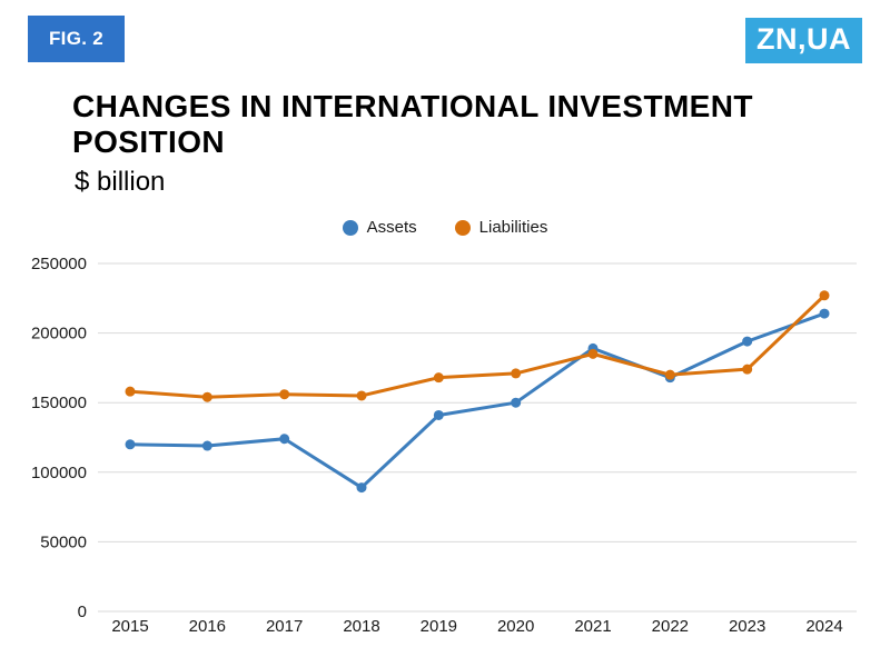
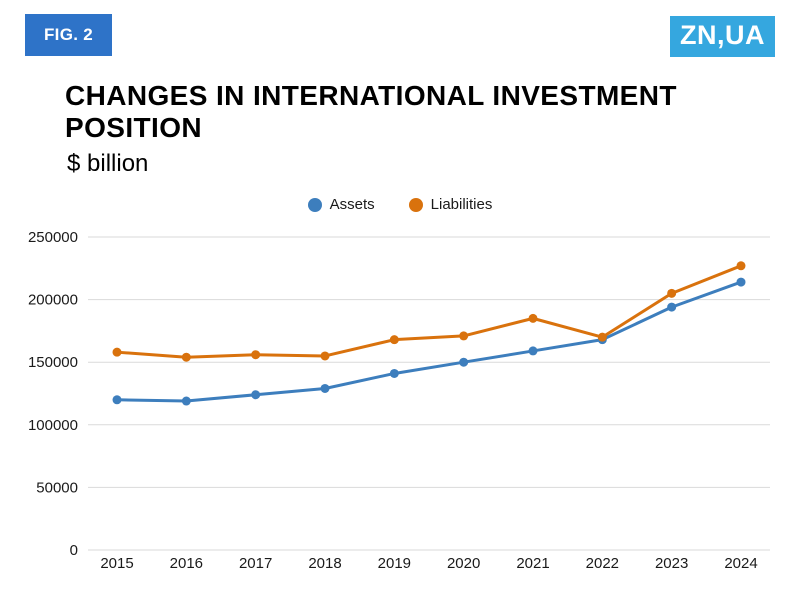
Assets/2018: 89000 -> 129000
Assets/2021: 189000 -> 159000
Liabilities/2023: 174000 -> 205000
